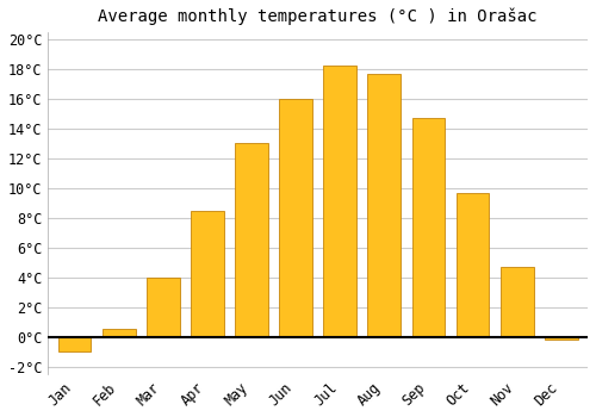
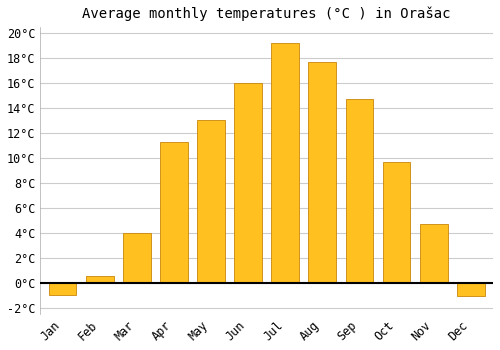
Apr: 8.5°C -> 11.3°C
Jul: 18.2°C -> 19.2°C
Dec: -0.2°C -> -1.1°C
